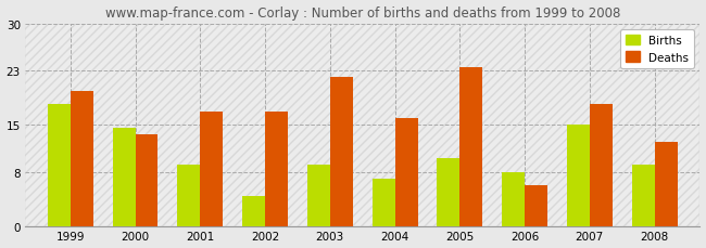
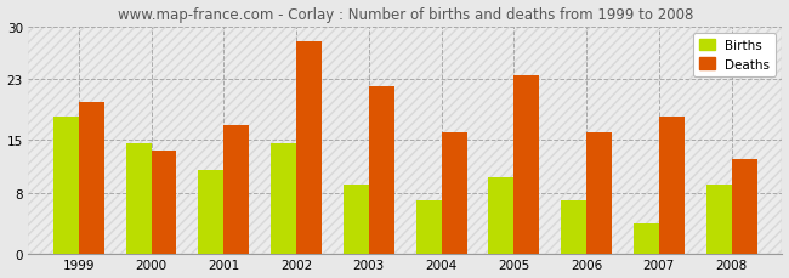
Births/2001: 9.0 -> 11.0
Births/2002: 4.4 -> 14.5
Deaths/2002: 17.0 -> 28.0
Births/2006: 8.0 -> 7.0
Deaths/2006: 6.0 -> 16.0
Births/2007: 15.0 -> 4.0
